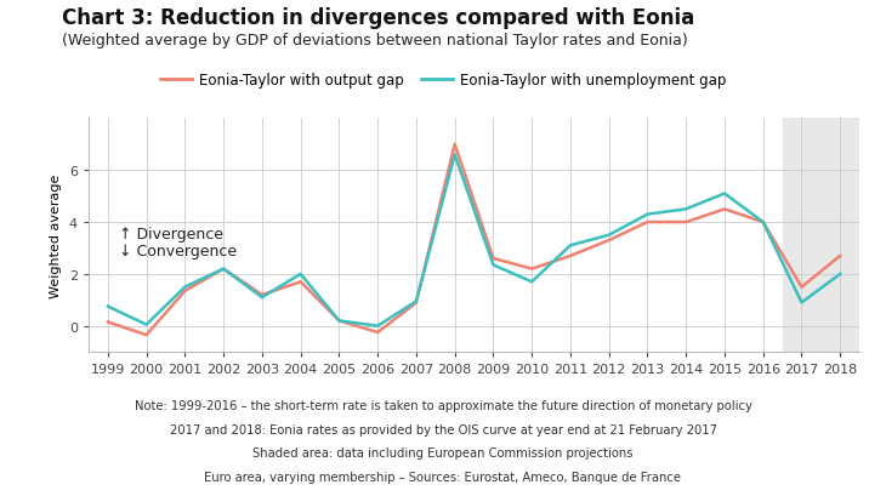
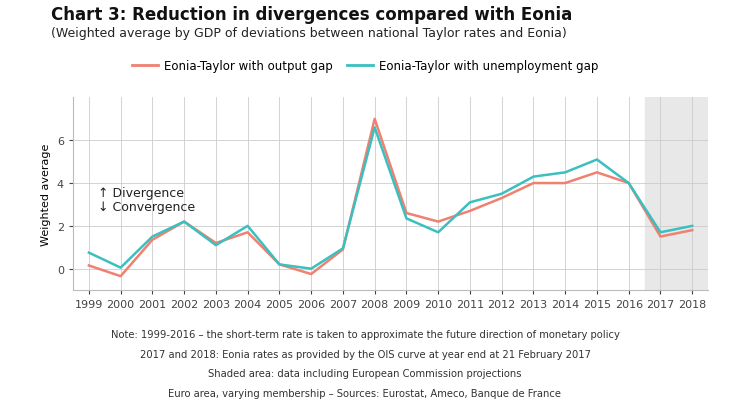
Eonia-Taylor with unemployment gap/2017: 0.90 -> 1.70
Eonia-Taylor with output gap/2018: 2.70 -> 1.80
